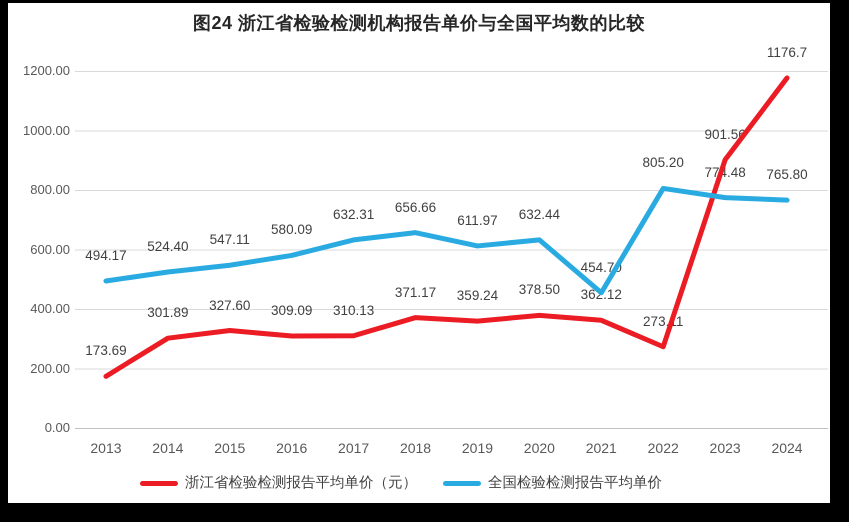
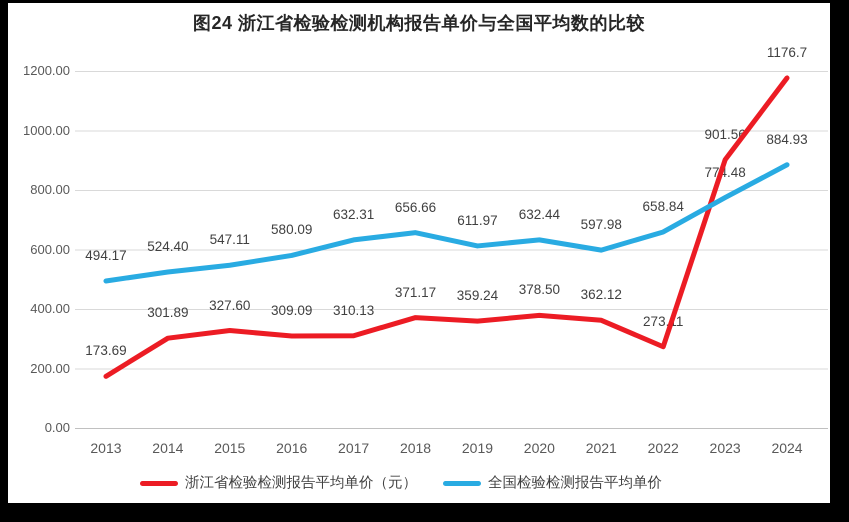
全国检验检测报告平均单价/2021: 454.70 -> 597.98
全国检验检测报告平均单价/2022: 805.20 -> 658.84
全国检验检测报告平均单价/2024: 765.80 -> 884.93
